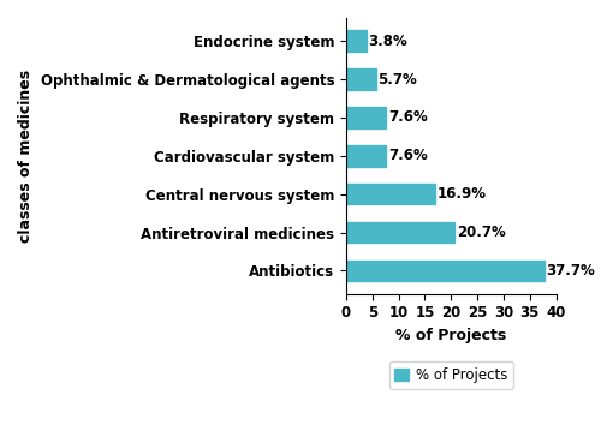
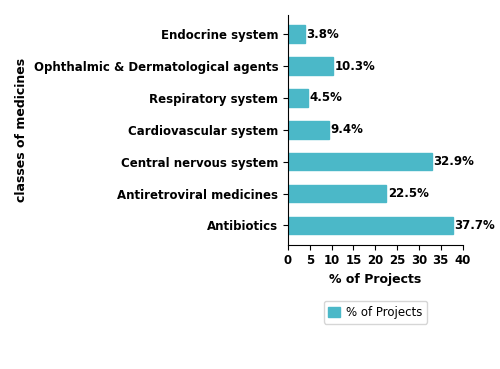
Ophthalmic & Dermatological agents: 5.7% -> 10.3%
Respiratory system: 7.6% -> 4.5%
Cardiovascular system: 7.6% -> 9.4%
Central nervous system: 16.9% -> 32.9%
Antiretroviral medicines: 20.7% -> 22.5%
